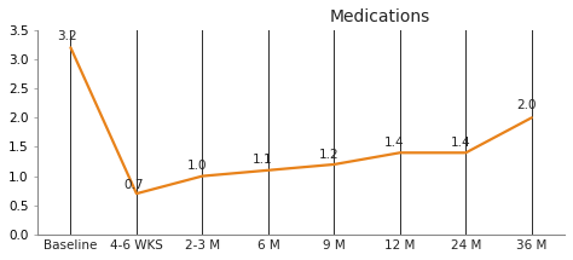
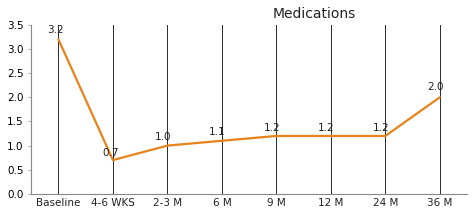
12 M: 1.4 -> 1.2
24 M: 1.4 -> 1.2
